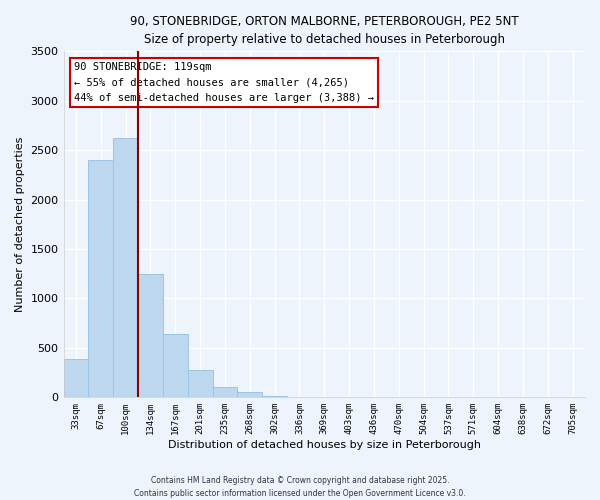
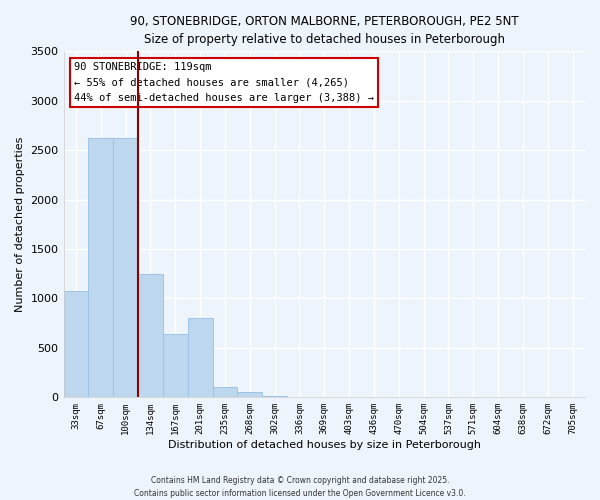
33sqm: 390 -> 1080
67sqm: 2400 -> 2620
201sqm: 280 -> 800
